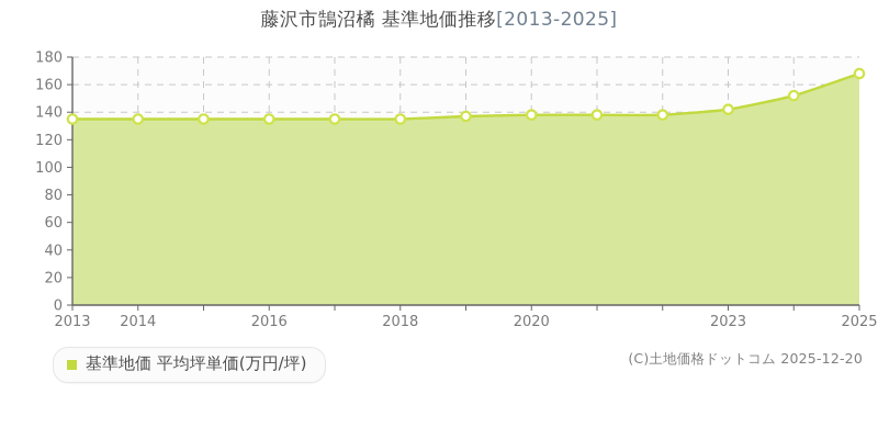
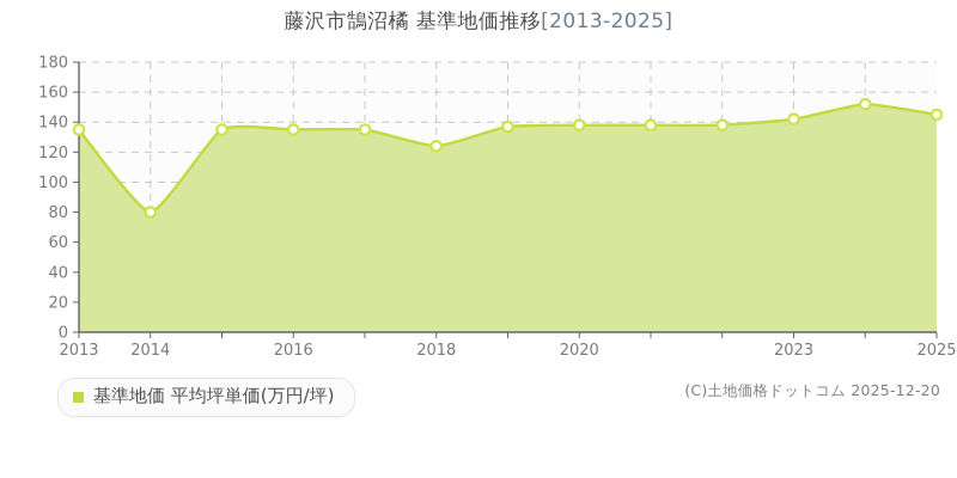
2014: 135 -> 80
2018: 135 -> 124
2025: 168 -> 145
